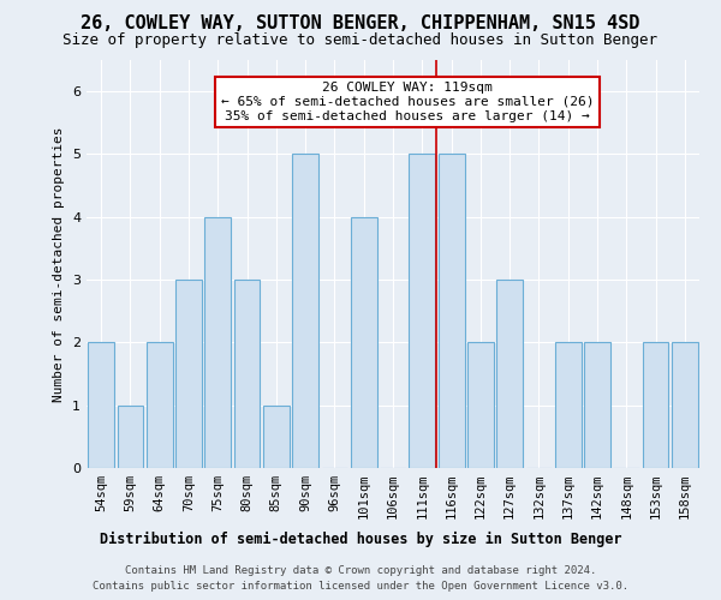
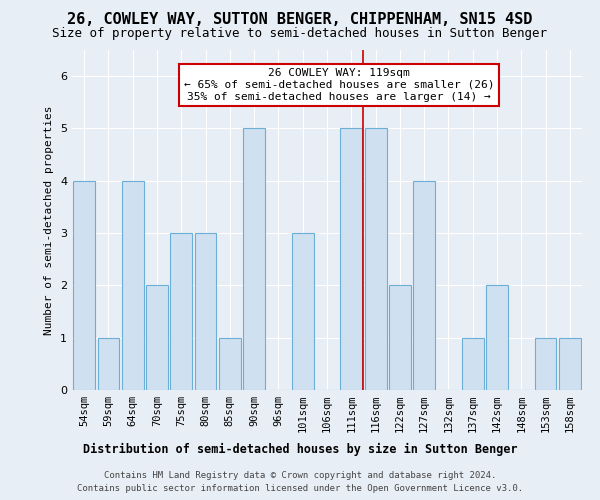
54sqm: 2 -> 4
64sqm: 2 -> 4
70sqm: 3 -> 2
75sqm: 4 -> 3
101sqm: 4 -> 3
127sqm: 3 -> 4
137sqm: 2 -> 1
153sqm: 2 -> 1
158sqm: 2 -> 1
